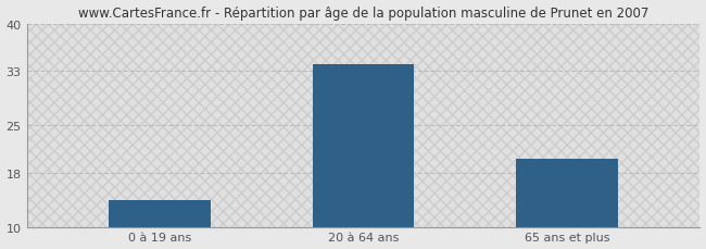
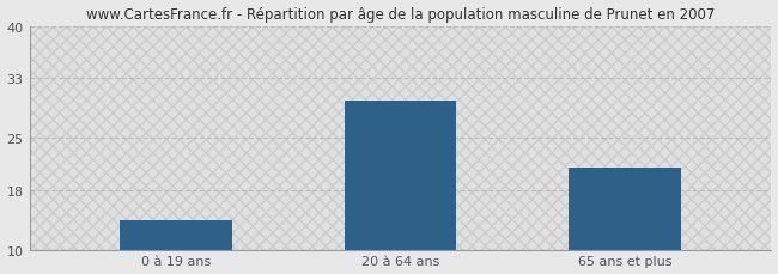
20 à 64 ans: 34 -> 30
65 ans et plus: 20 -> 21
